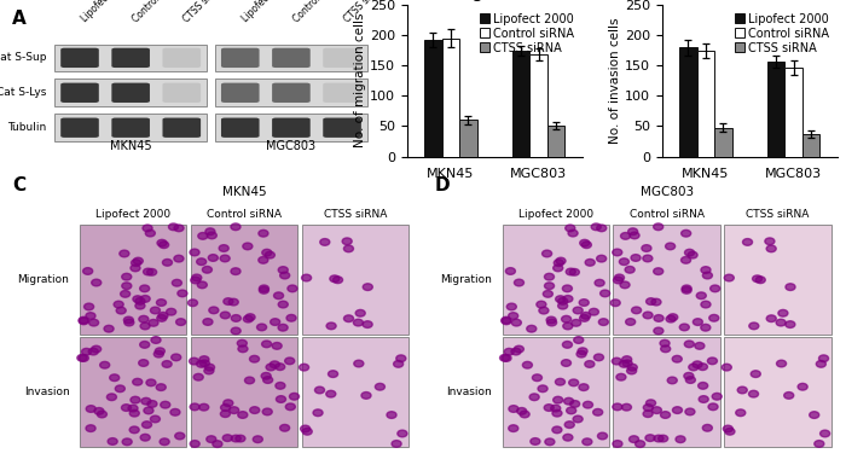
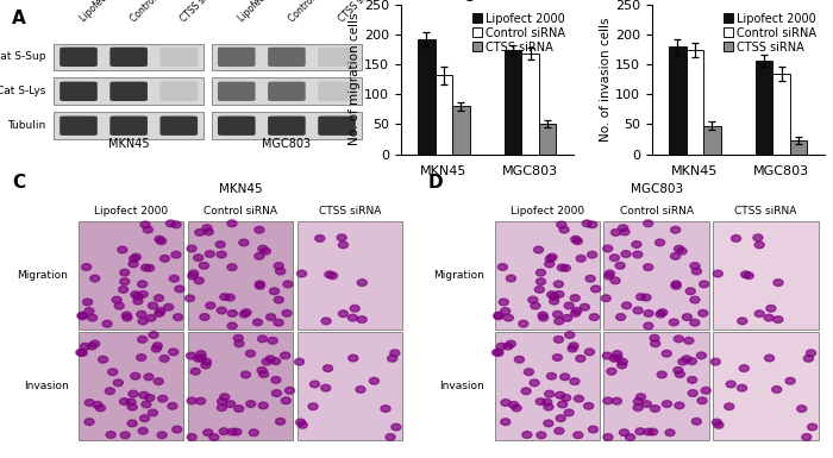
Migration/Control siRNA/MKN45: 195 -> 132
Migration/CTSS siRNA/MKN45: 60 -> 80
Invasion/Control siRNA/MGC803: 147 -> 134
Invasion/CTSS siRNA/MGC803: 37 -> 24
